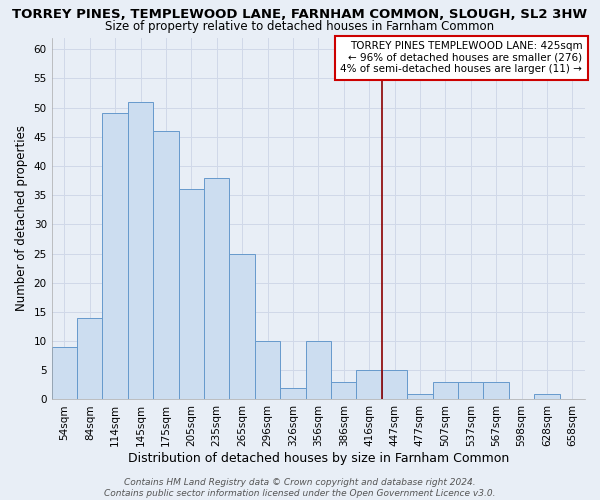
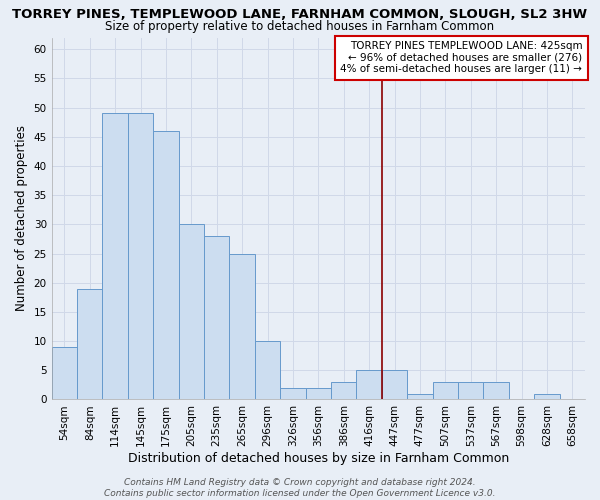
84sqm: 14 -> 19
145sqm: 51 -> 49
205sqm: 36 -> 30
235sqm: 38 -> 28
356sqm: 10 -> 2
